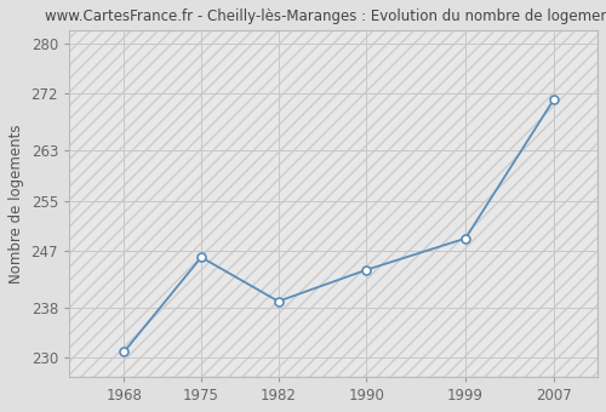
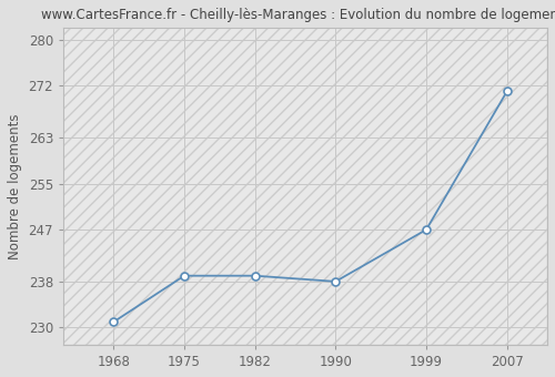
1975: 246 -> 239
1990: 244 -> 238
1999: 249 -> 247
